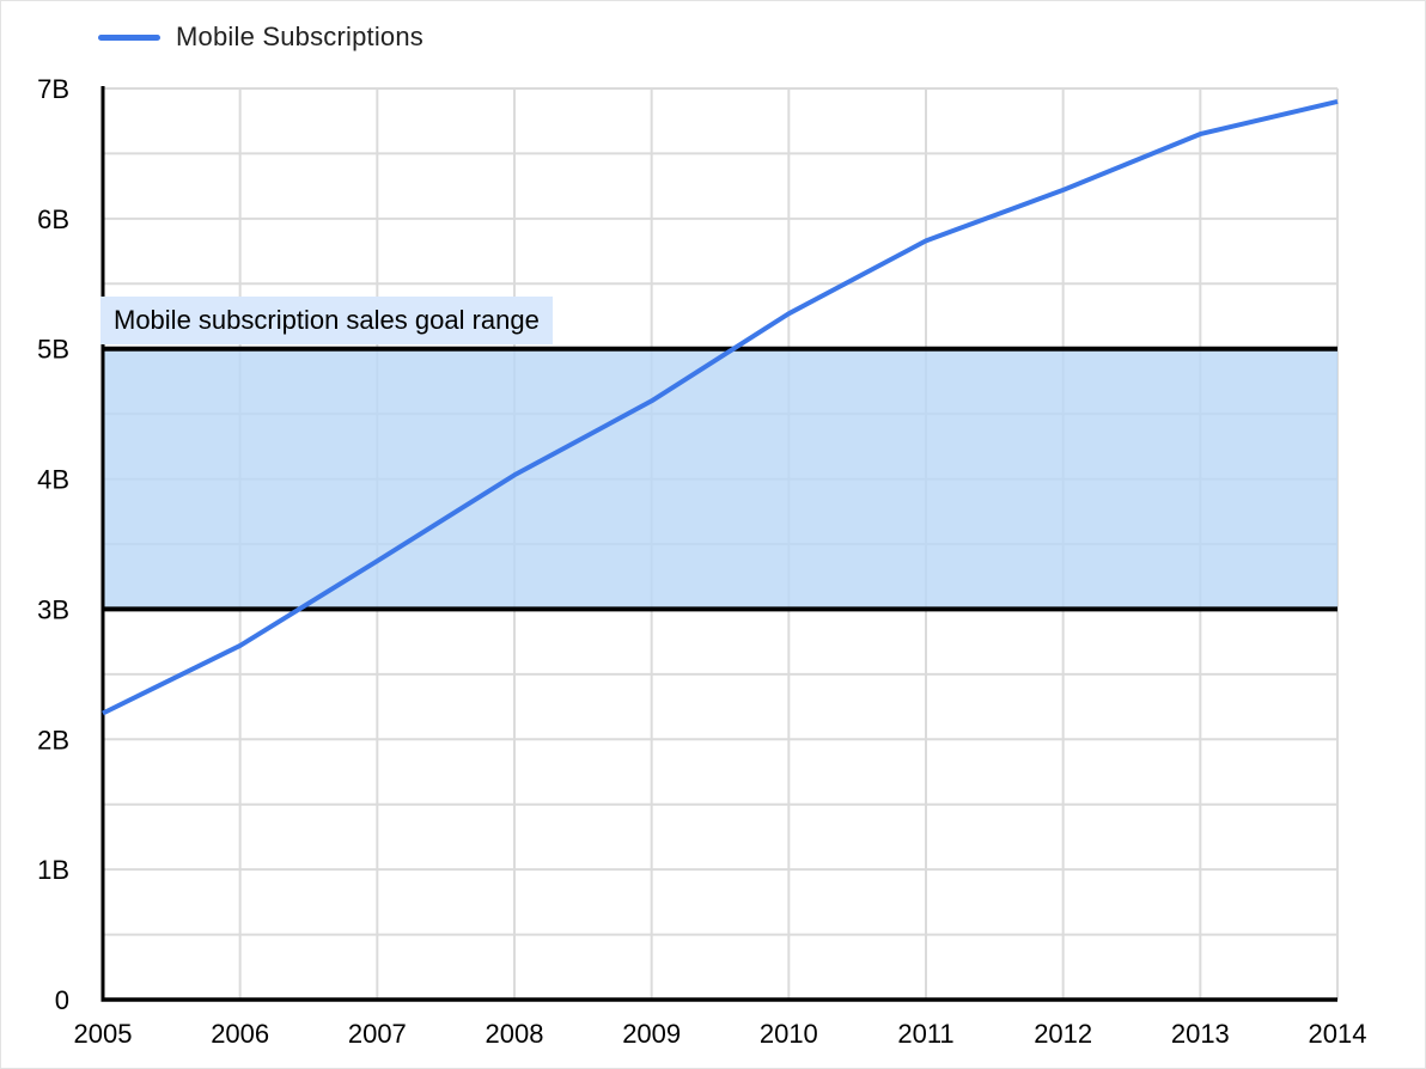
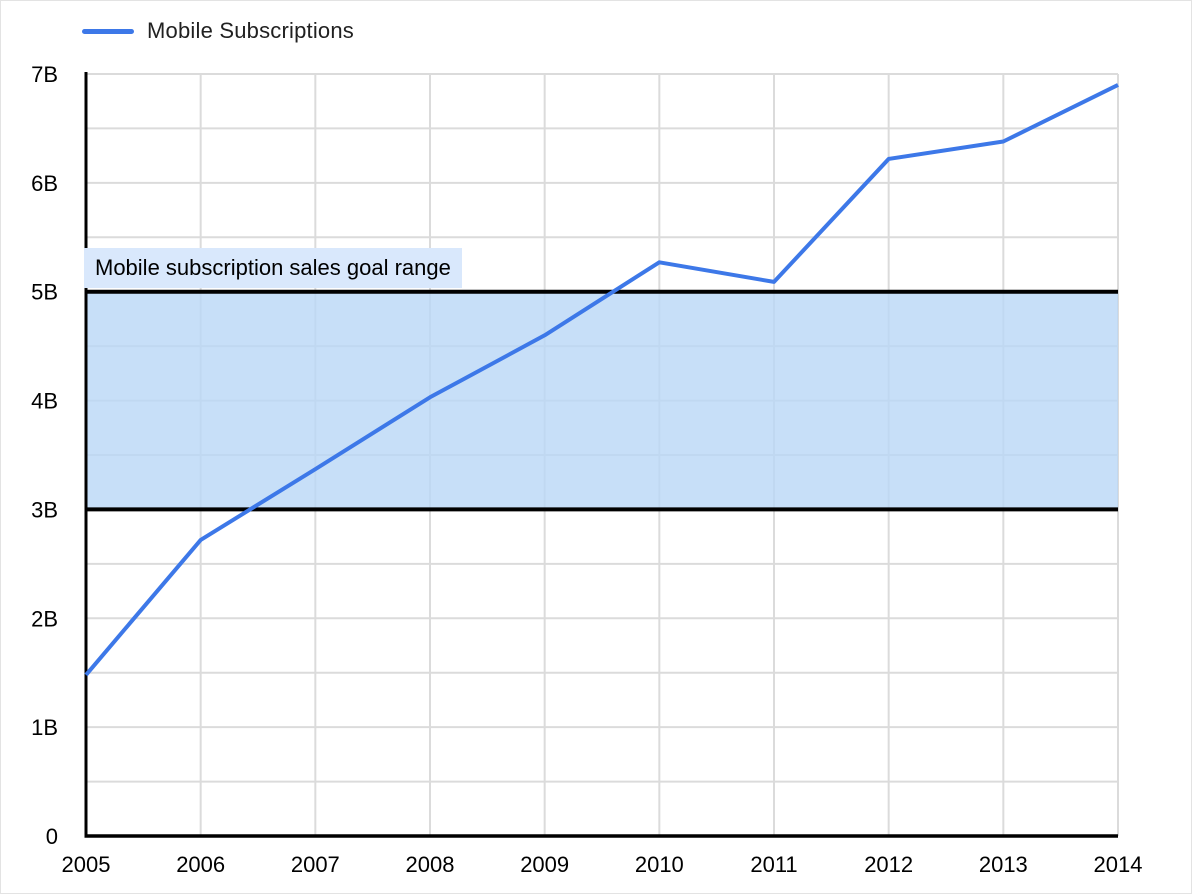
2005: 2.20B -> 1.48B
2011: 5.83B -> 5.09B
2013: 6.65B -> 6.38B
